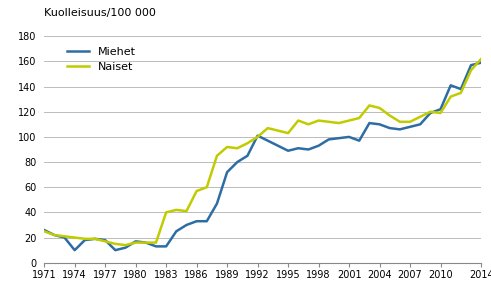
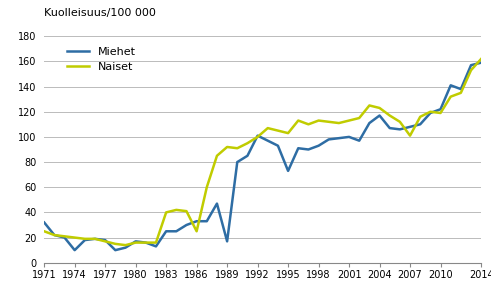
Miehet/1971: 26 -> 32
Miehet/1983: 13 -> 25
Naiset/1986: 57 -> 25
Miehet/1989: 72 -> 17
Miehet/1995: 89 -> 73
Miehet/2004: 110 -> 117
Naiset/2007: 112 -> 101
